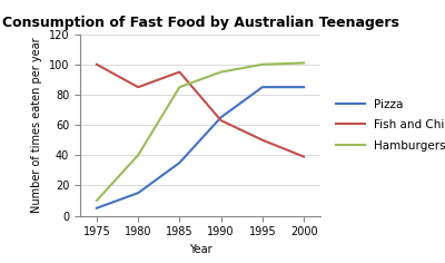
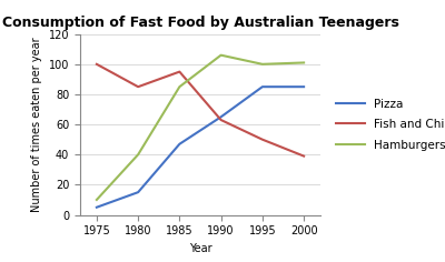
Pizza/1985: 35 -> 47
Hamburgers/1990: 95 -> 106
